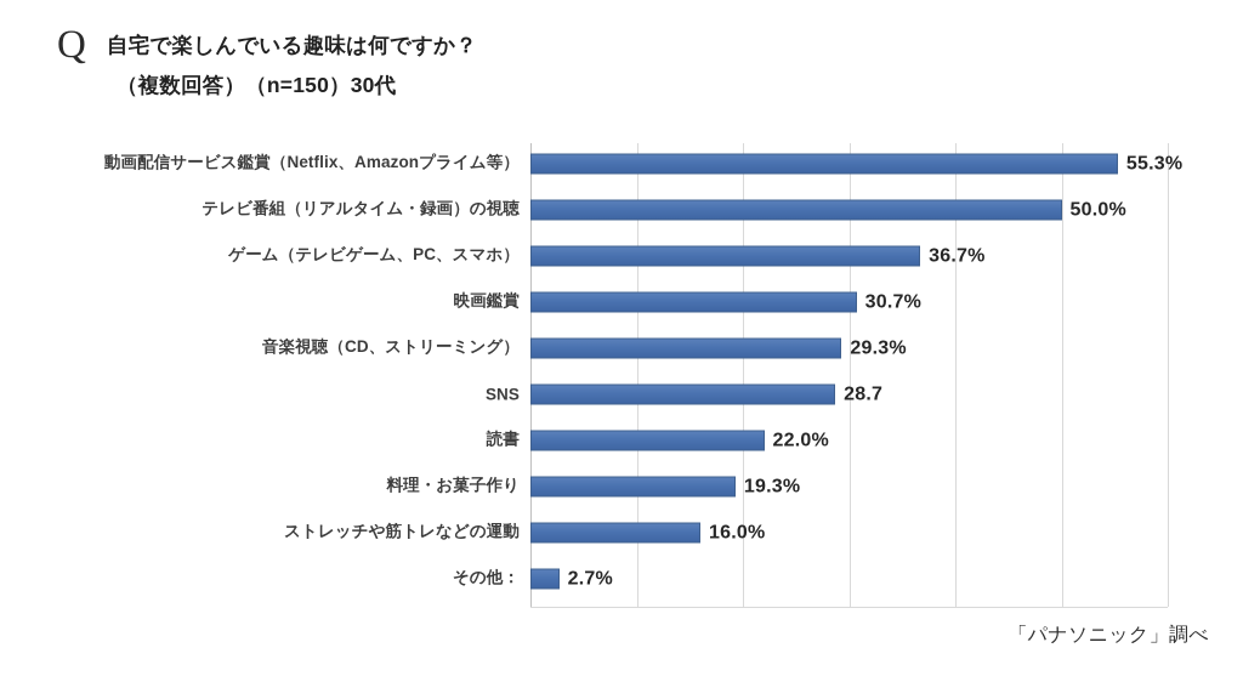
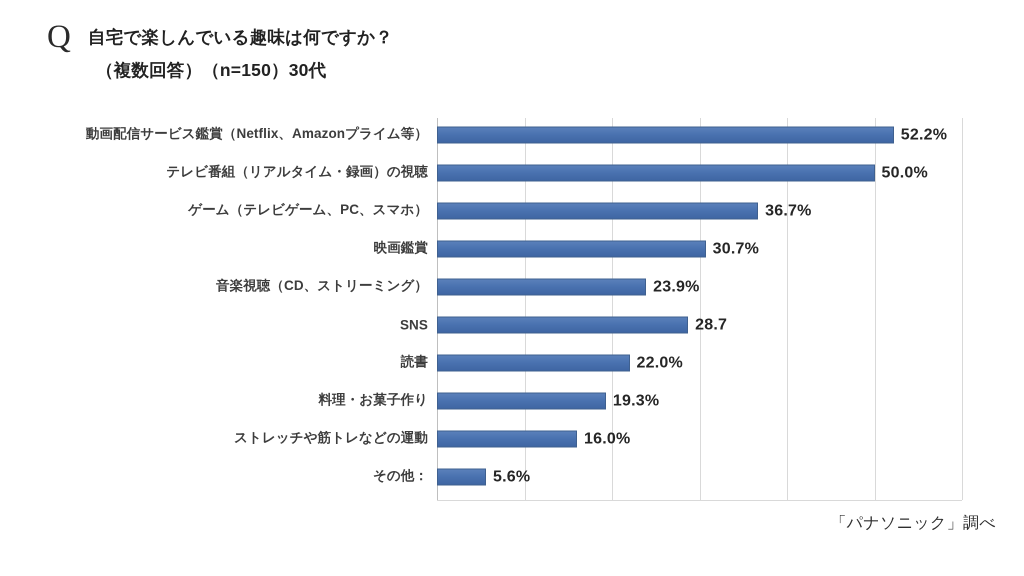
動画配信サービス鑑賞（Netflix、Amazonプライム等）: 55.3% -> 52.2%
音楽視聴（CD、ストリーミング）: 29.3% -> 23.9%
その他：: 2.7% -> 5.6%
